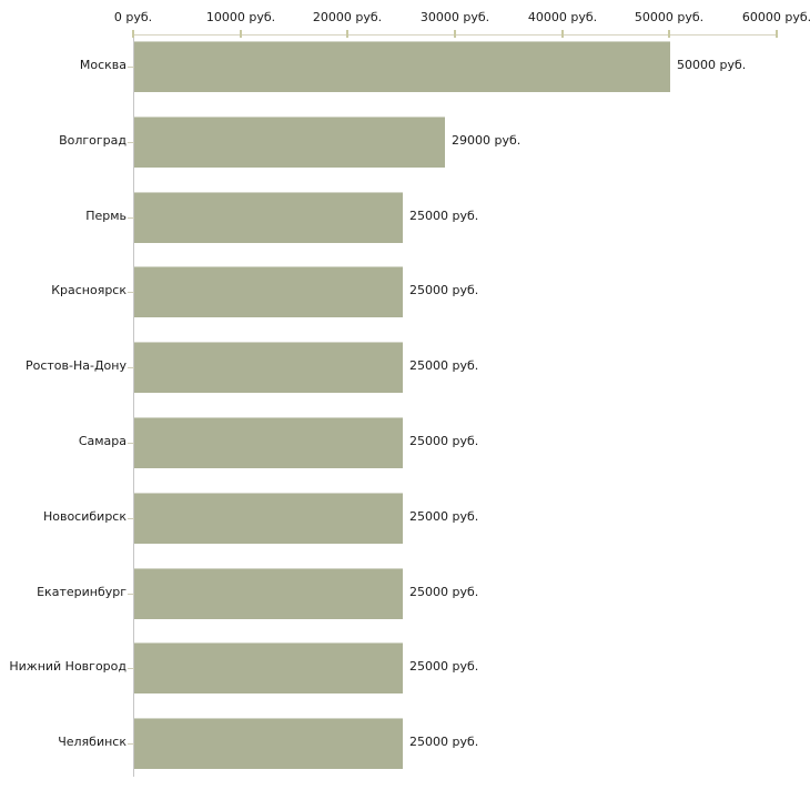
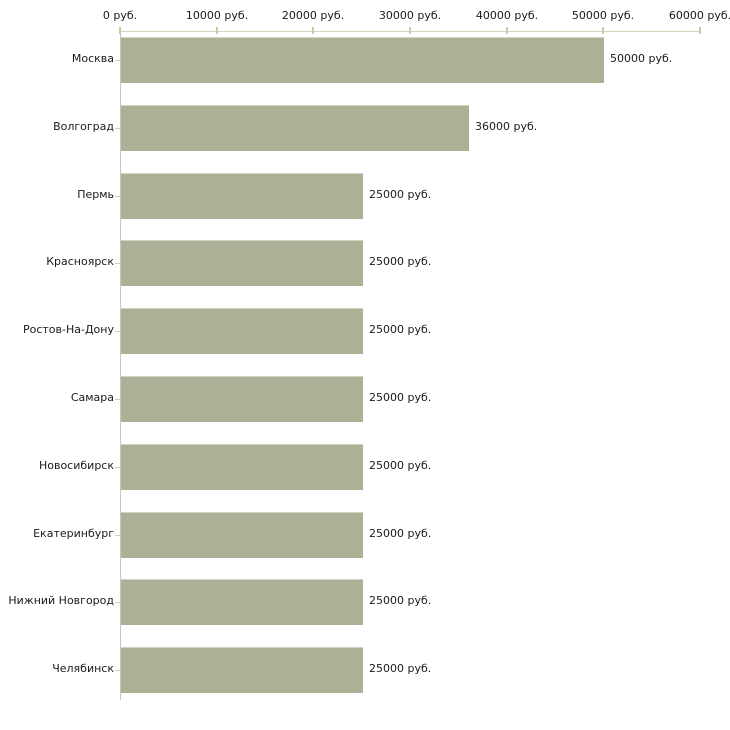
Волгоград: 29000 -> 36000
